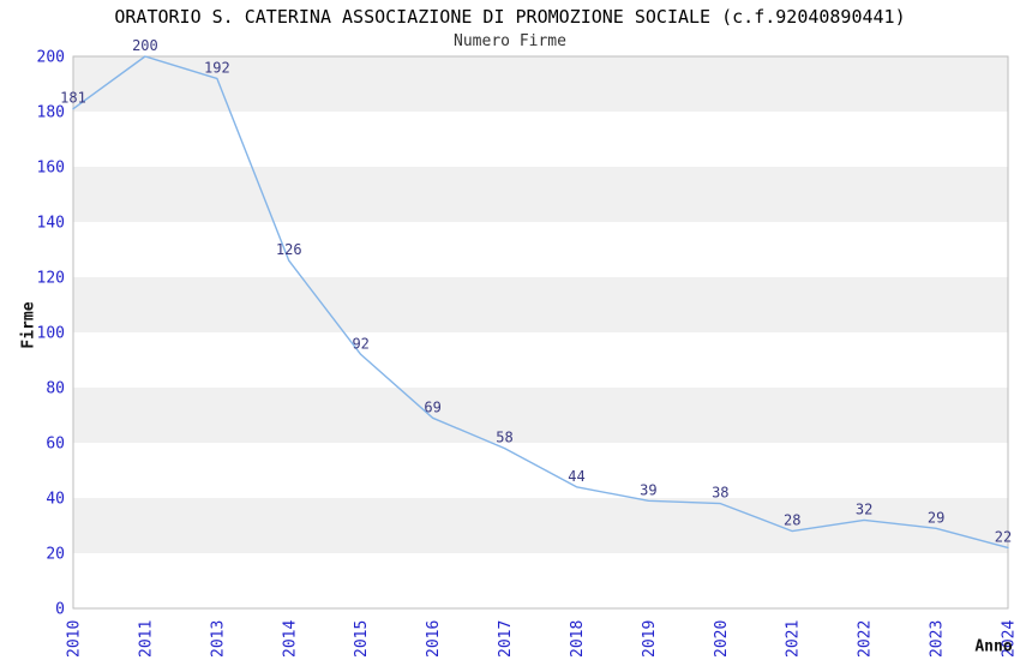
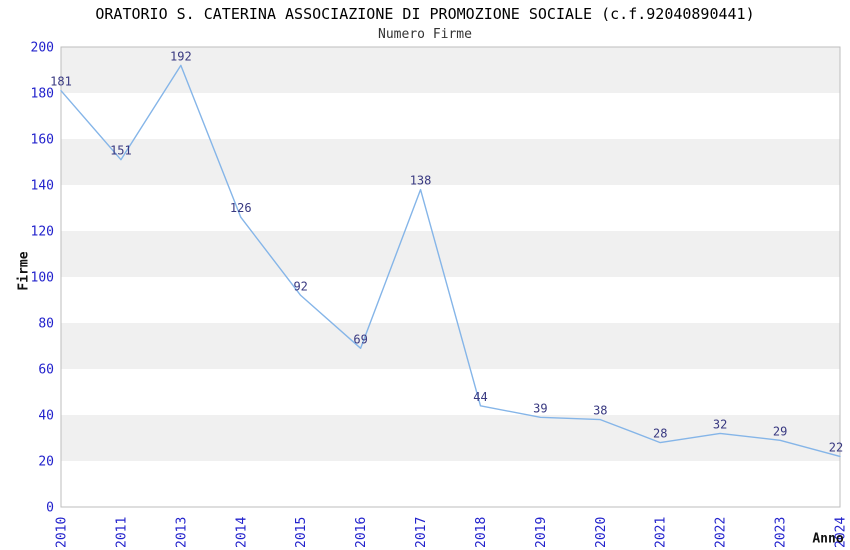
2011: 200 -> 151
2017: 58 -> 138
